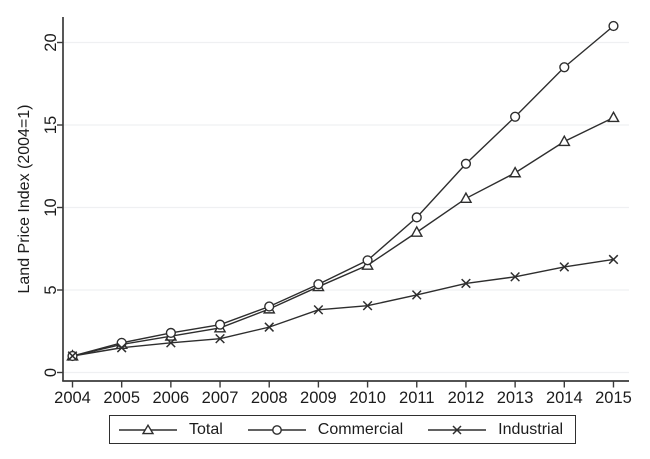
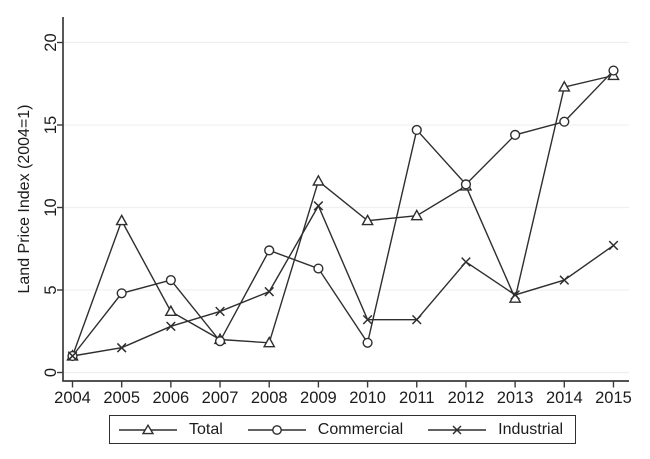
Total/2005: 1.7 -> 9.2
Commercial/2005: 1.8 -> 4.8
Total/2006: 2.2 -> 3.7
Commercial/2006: 2.4 -> 5.6
Industrial/2006: 1.8 -> 2.8
Total/2007: 2.7 -> 2.0
Commercial/2007: 2.9 -> 1.9
Industrial/2007: 2.0 -> 3.7
Total/2008: 3.9 -> 1.8
Commercial/2008: 4.0 -> 7.4
Industrial/2008: 2.8 -> 4.9
Total/2009: 5.2 -> 11.6
Commercial/2009: 5.3 -> 6.3
Industrial/2009: 3.8 -> 10.1
Total/2010: 6.5 -> 9.2
Commercial/2010: 6.8 -> 1.8
Industrial/2010: 4.0 -> 3.2
Total/2011: 8.5 -> 9.5
Commercial/2011: 9.4 -> 14.7
Industrial/2011: 4.7 -> 3.2
Total/2012: 10.6 -> 11.3
Commercial/2012: 12.7 -> 11.4
Industrial/2012: 5.4 -> 6.7
Total/2013: 12.1 -> 4.5
Commercial/2013: 15.5 -> 14.4
Industrial/2013: 5.8 -> 4.7
Total/2014: 14.0 -> 17.3
Commercial/2014: 18.5 -> 15.2
Industrial/2014: 6.4 -> 5.6
Total/2015: 15.4 -> 18.0
Commercial/2015: 21.0 -> 18.3
Industrial/2015: 6.8 -> 7.7
